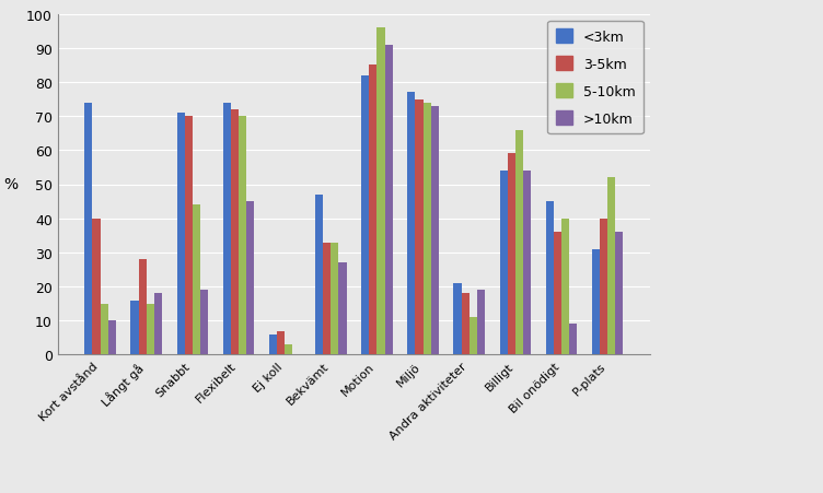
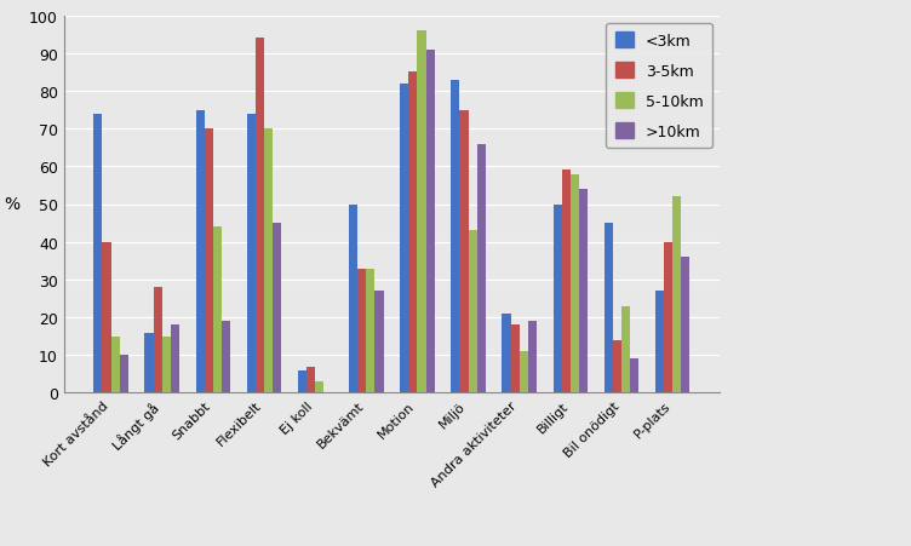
<3km/Snabbt: 71 -> 75
3-5km/Flexibelt: 72 -> 94
<3km/Bekvämt: 47 -> 50
<3km/Miljö: 77 -> 83
5-10km/Miljö: 74 -> 43
>10km/Miljö: 73 -> 66
<3km/Billigt: 54 -> 50
5-10km/Billigt: 66 -> 58
3-5km/Bil onödigt: 36 -> 14
5-10km/Bil onödigt: 40 -> 23
<3km/P-plats: 31 -> 27
